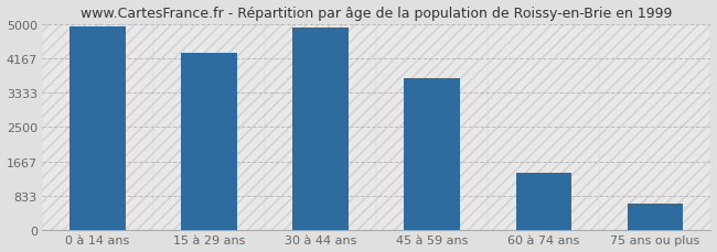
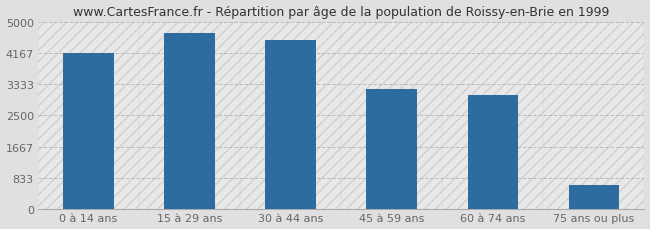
0 à 14 ans: 4930 -> 4150
15 à 29 ans: 4290 -> 4700
30 à 44 ans: 4910 -> 4500
45 à 59 ans: 3690 -> 3200
60 à 74 ans: 1400 -> 3050
